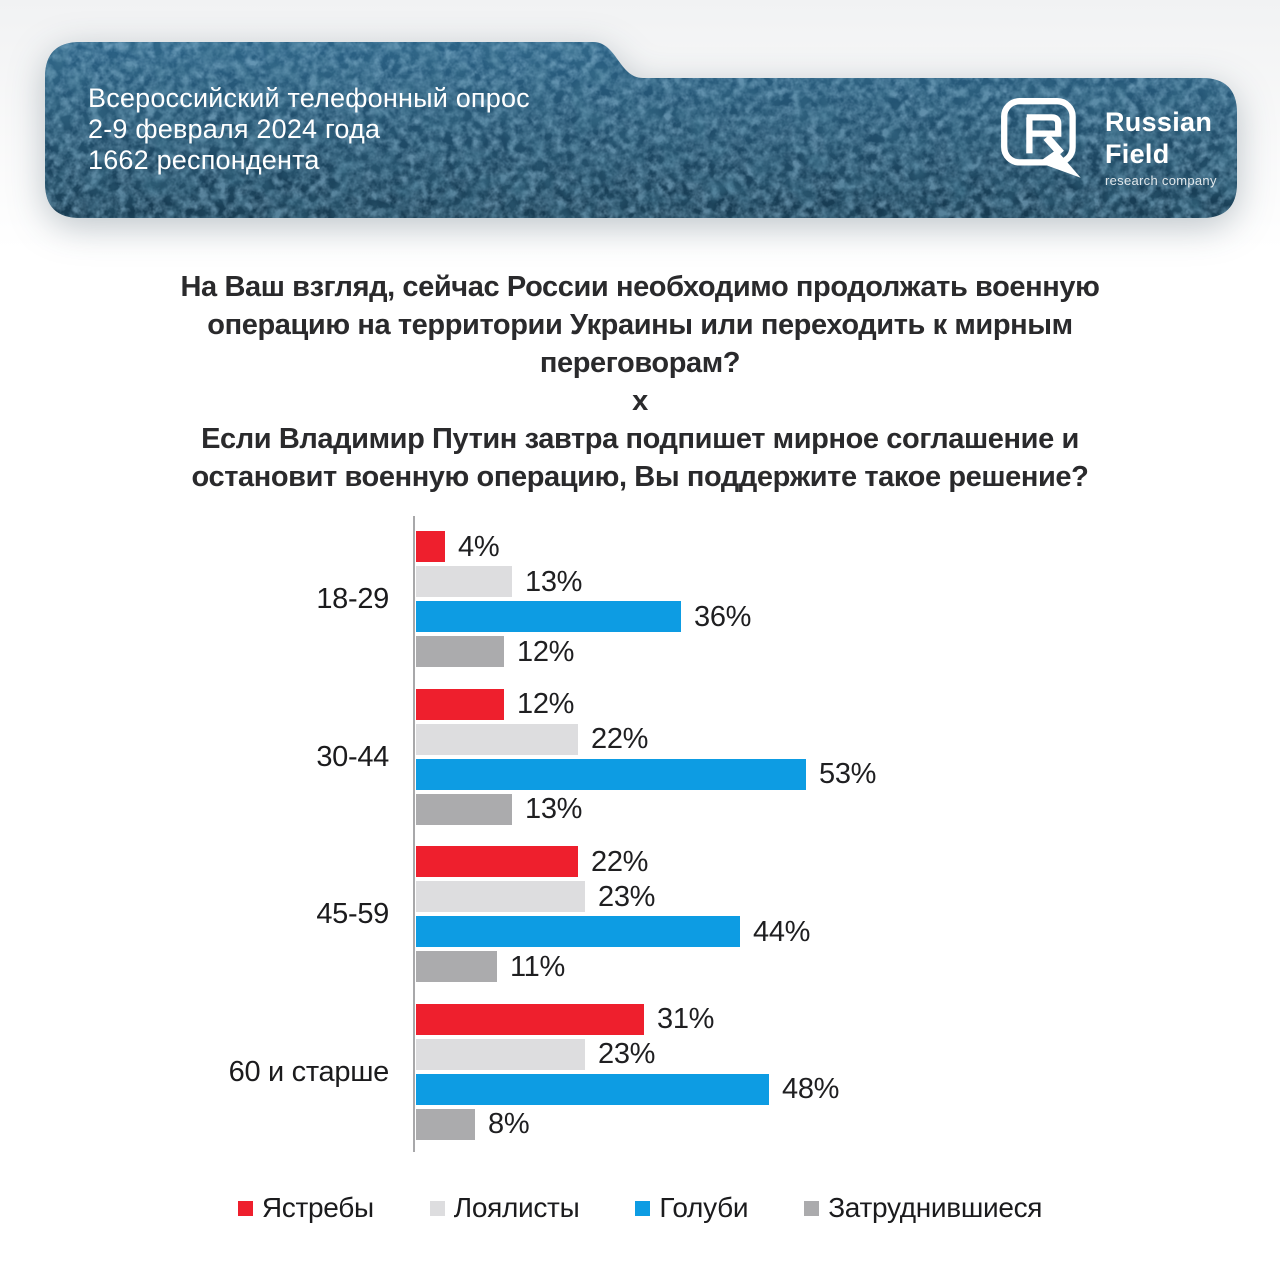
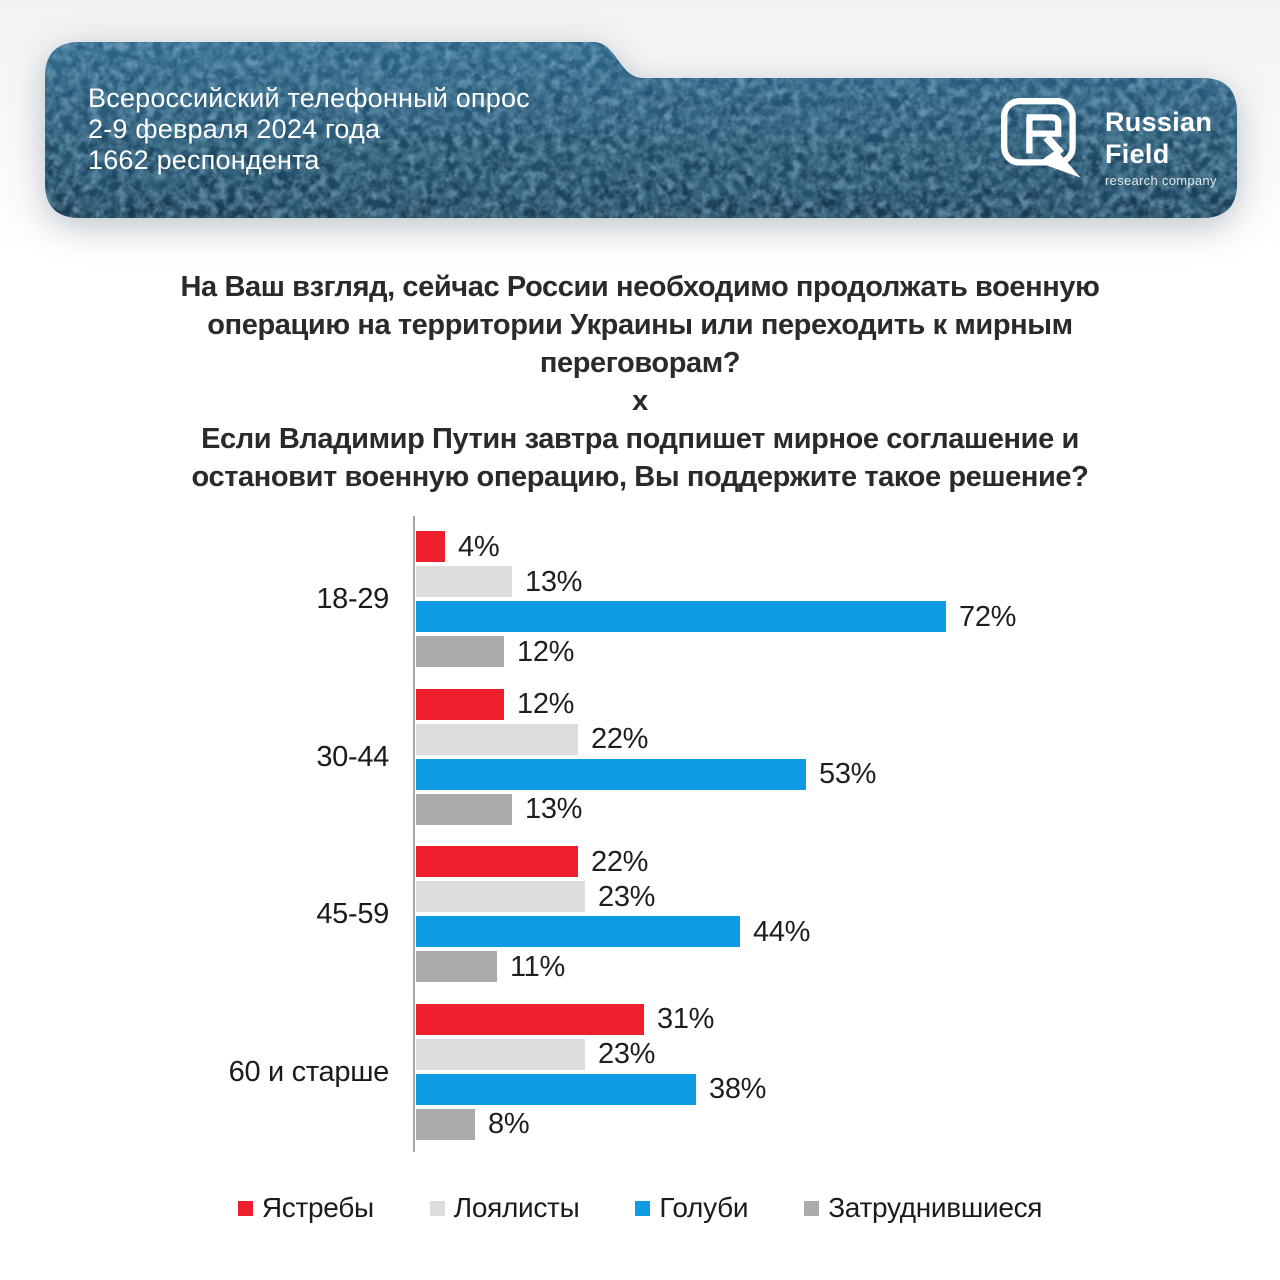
Голуби/18-29: 36% -> 72%
Голуби/60 и старше: 48% -> 38%
